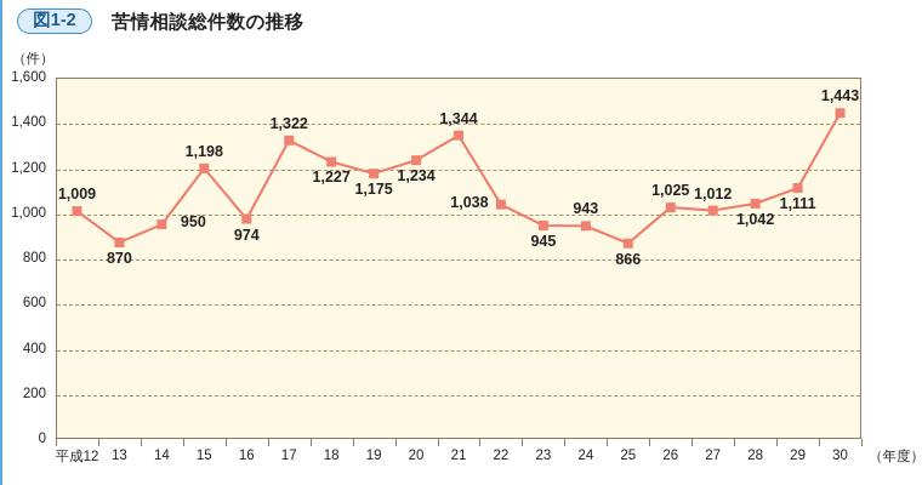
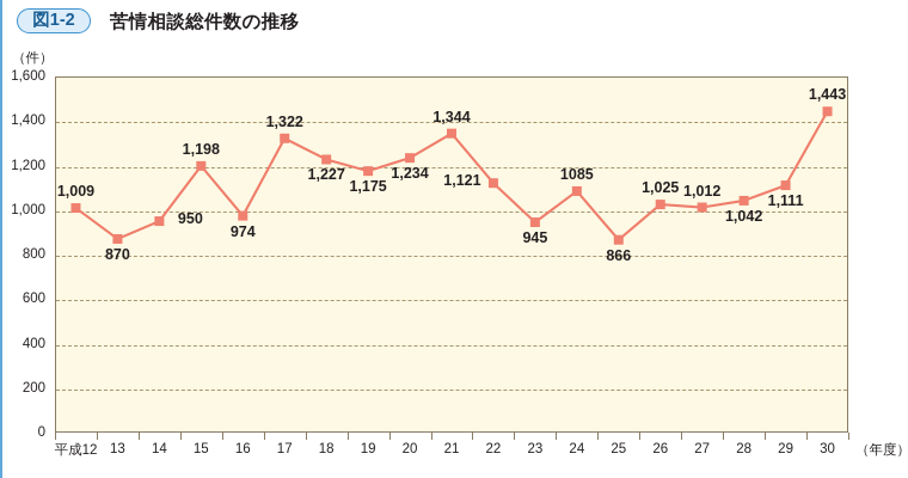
22: 1,038 -> 1,121
24: 943 -> 1085
